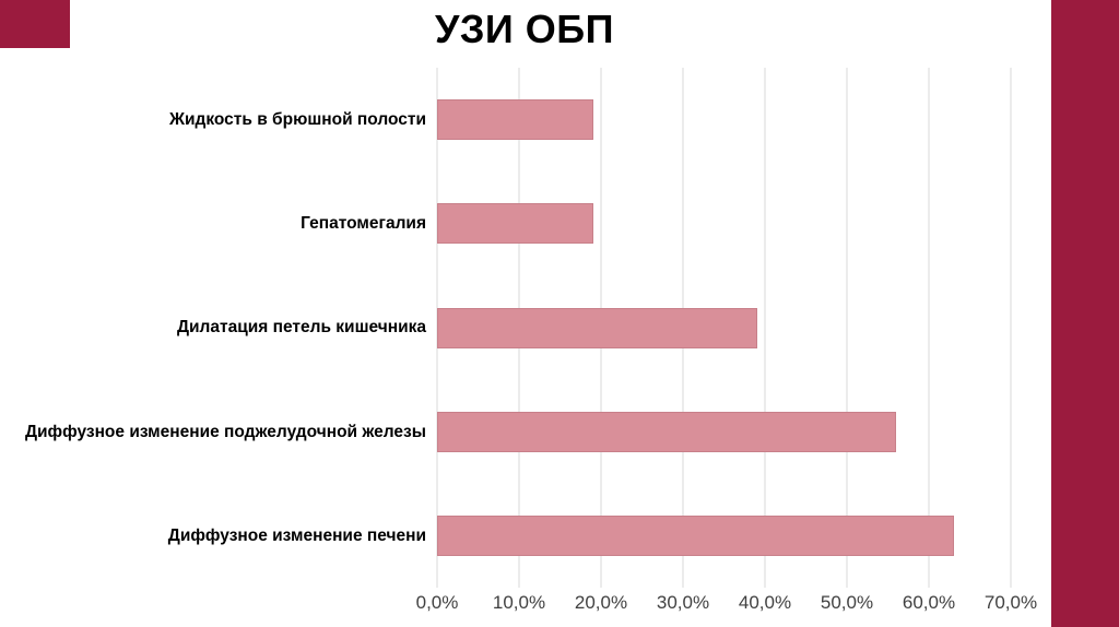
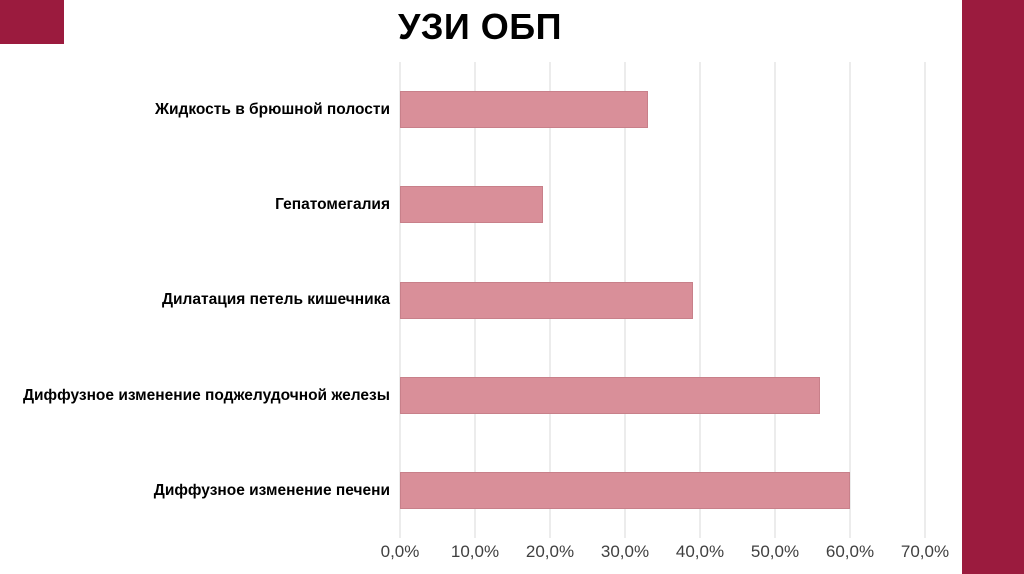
Жидкость в брюшной полости: 19% -> 33%
Диффузное изменение печени: 63% -> 60%
